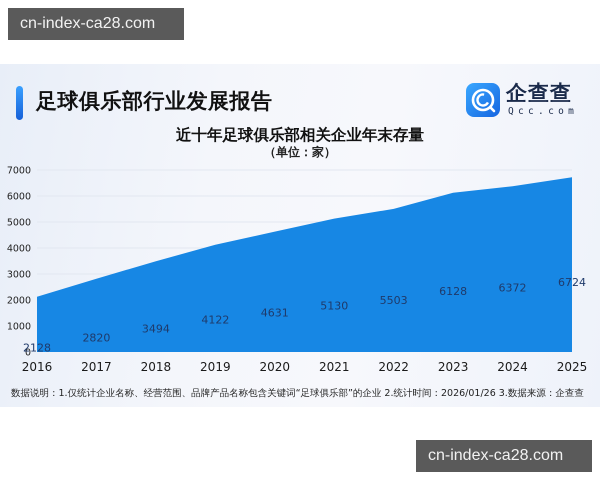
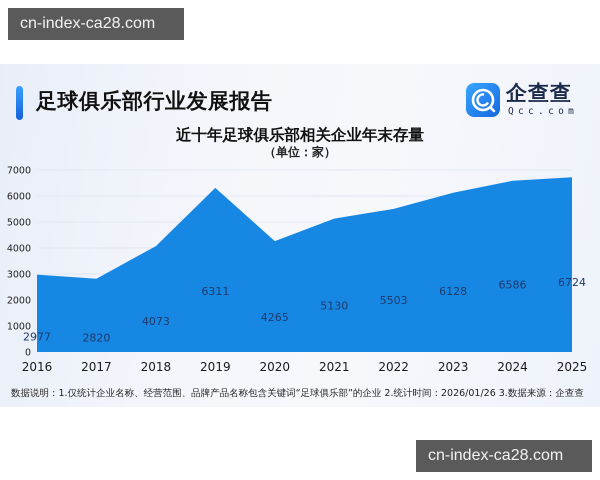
2016: 2128 -> 2977
2018: 3494 -> 4073
2019: 4122 -> 6311
2020: 4631 -> 4265
2024: 6372 -> 6586
